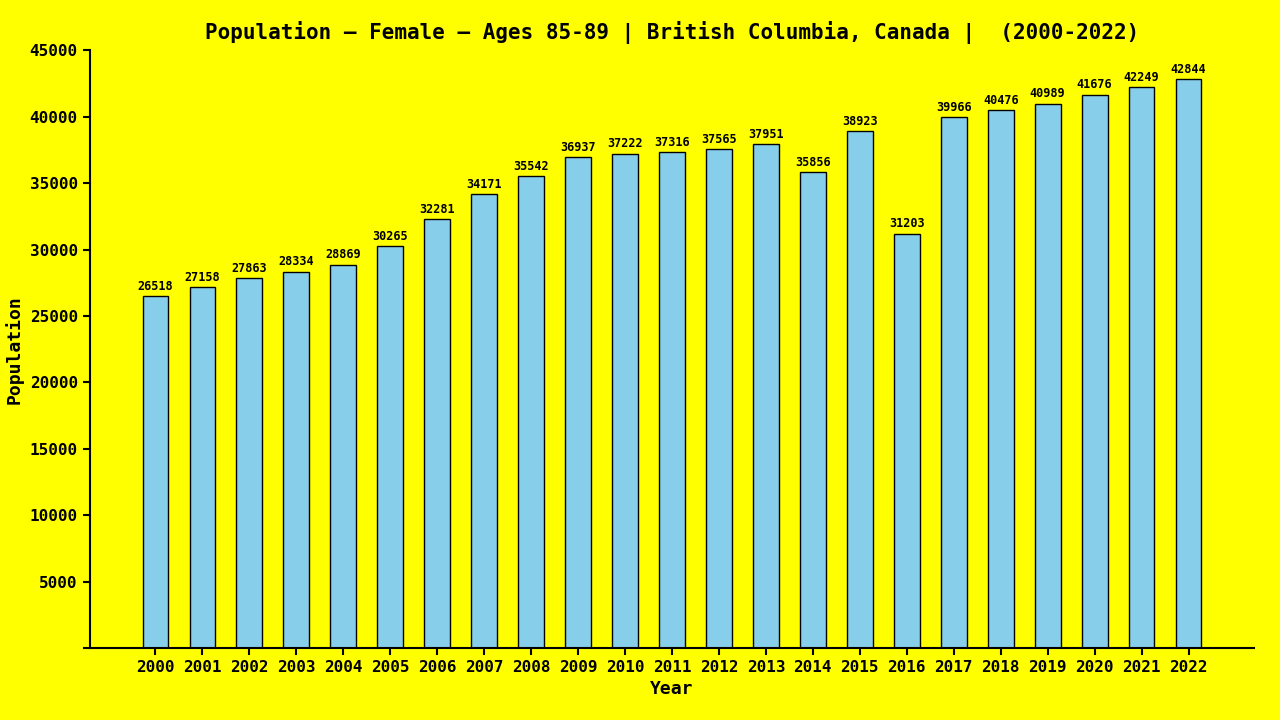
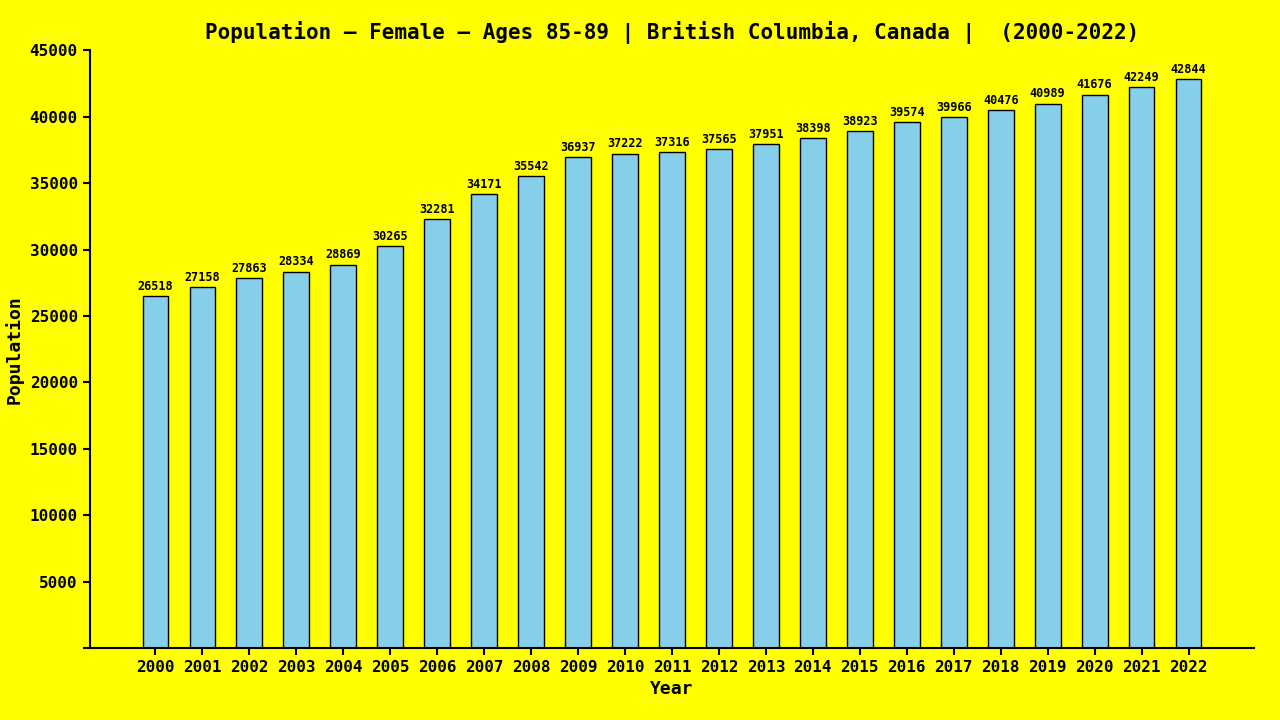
2014: 35856 -> 38398
2016: 31203 -> 39574
